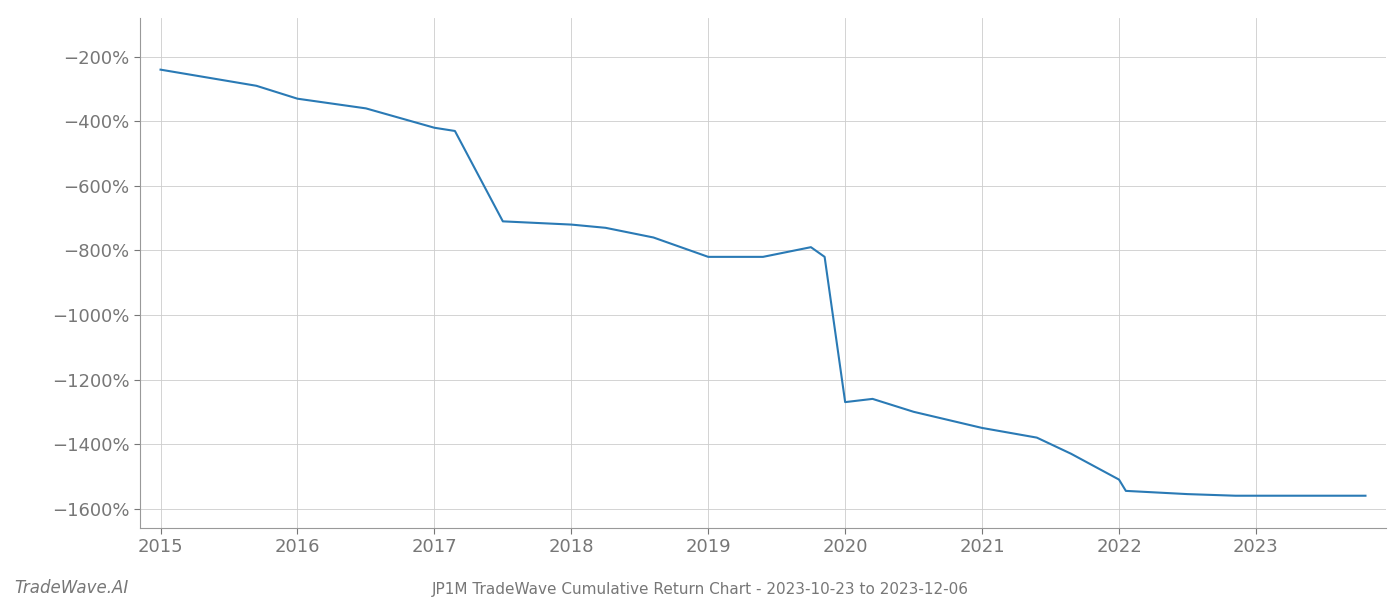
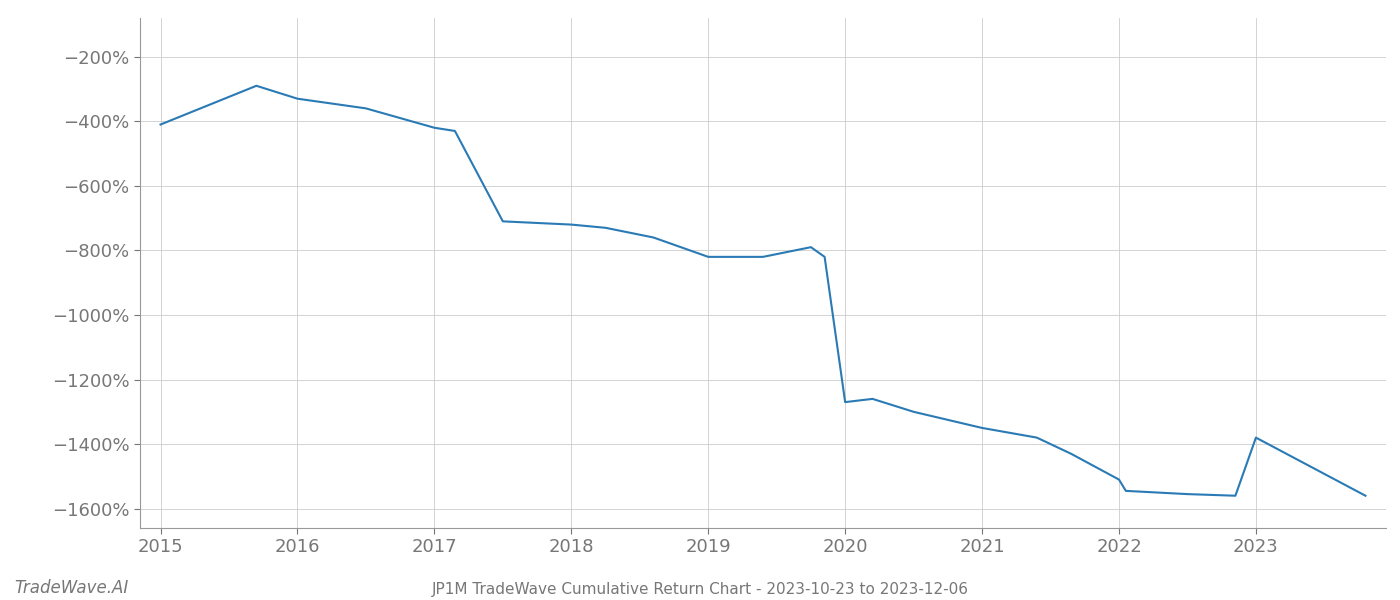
2015: -240% -> -410%
2023: -1560% -> -1380%
